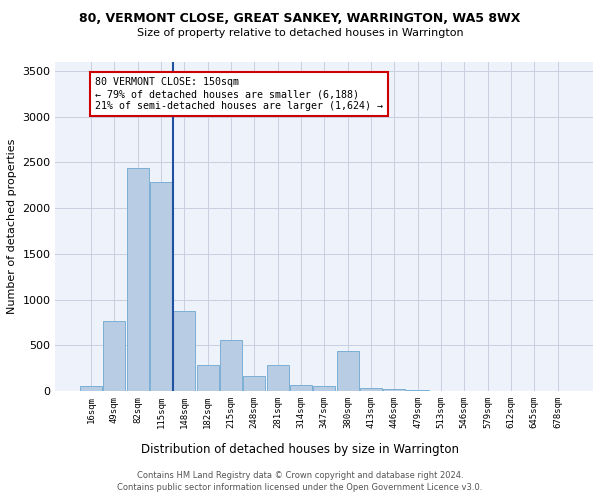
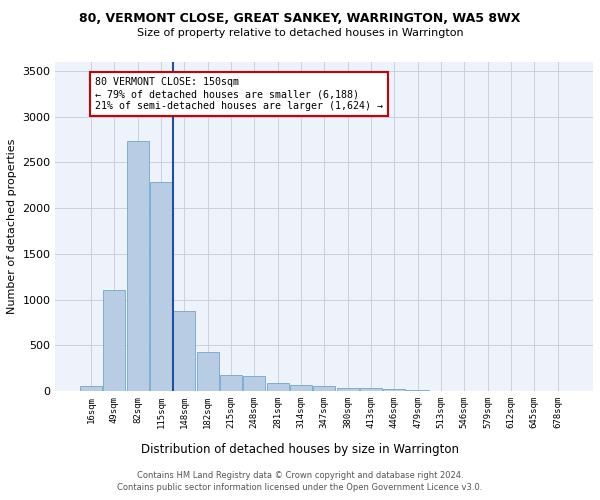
49sqm: 760 -> 1100
82sqm: 2440 -> 2730
182sqm: 280 -> 430
215sqm: 560 -> 180
281sqm: 280 -> 90
380sqm: 440 -> 30
